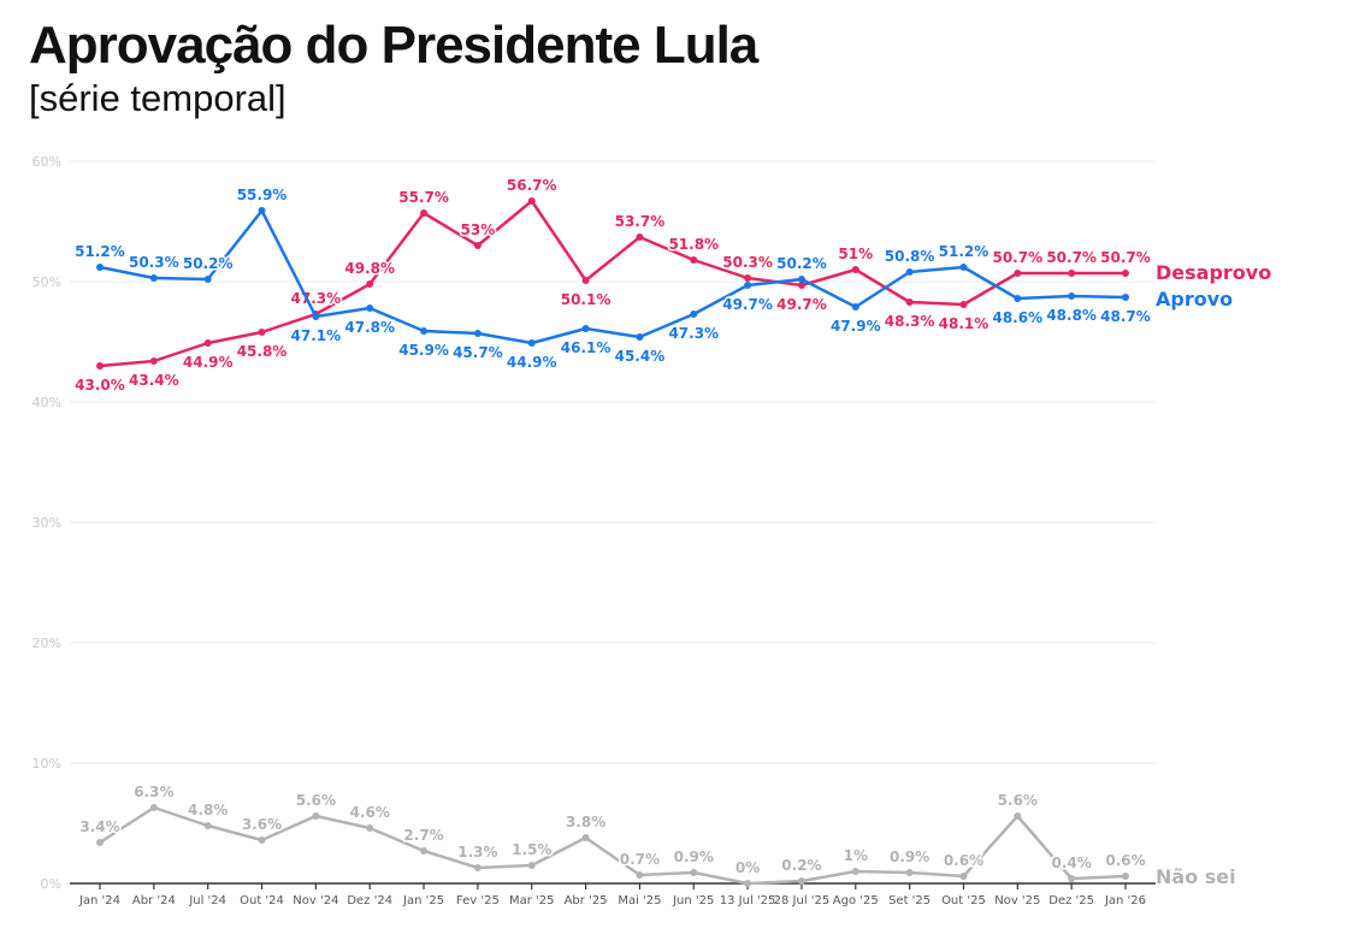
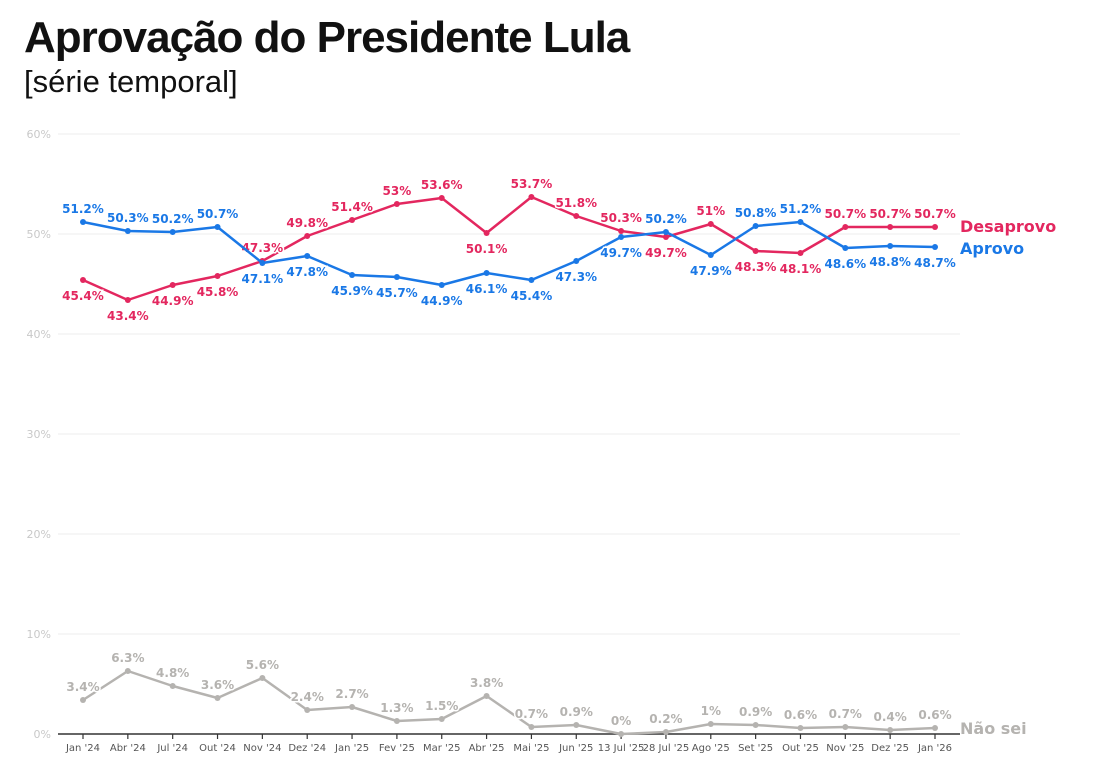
Desaprovo/Jan '24: 43.0% -> 45.4%
Aprovo/Out '24: 55.9% -> 50.7%
Não sei/Dez '24: 4.6% -> 2.4%
Desaprovo/Jan '25: 55.7% -> 51.4%
Desaprovo/Mar '25: 56.7% -> 53.6%
Não sei/Nov '25: 5.6% -> 0.7%
